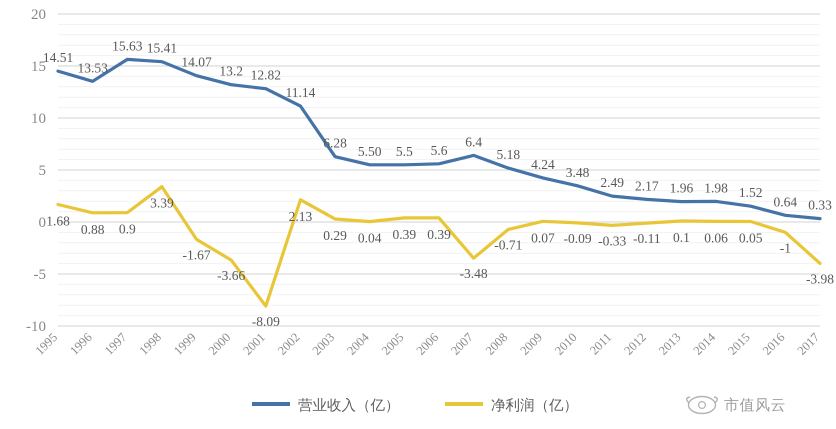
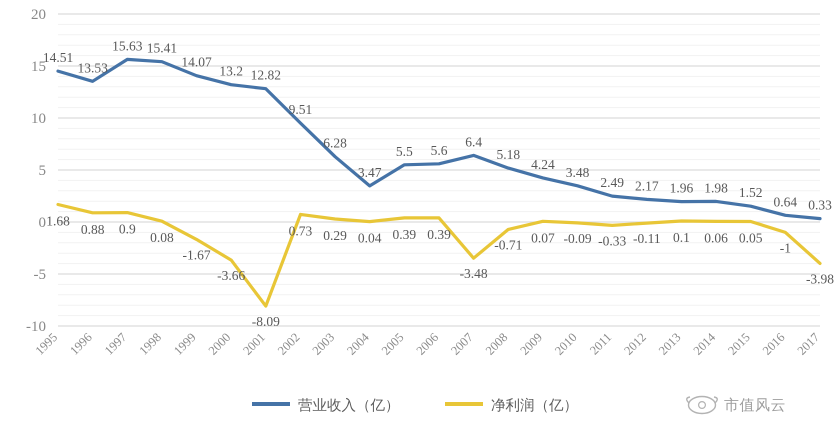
净利润（亿）/1998: 3.39 -> 0.08
营业收入（亿）/2002: 11.14 -> 9.51
净利润（亿）/2002: 2.13 -> 0.73
营业收入（亿）/2004: 5.50 -> 3.47
